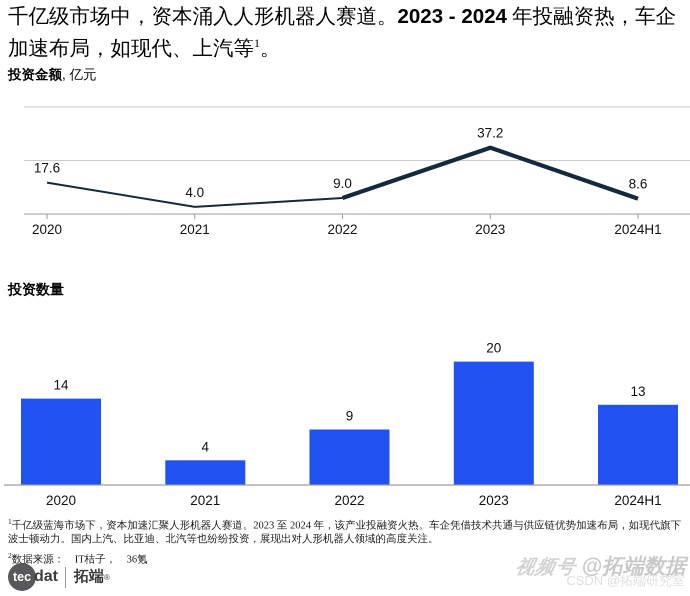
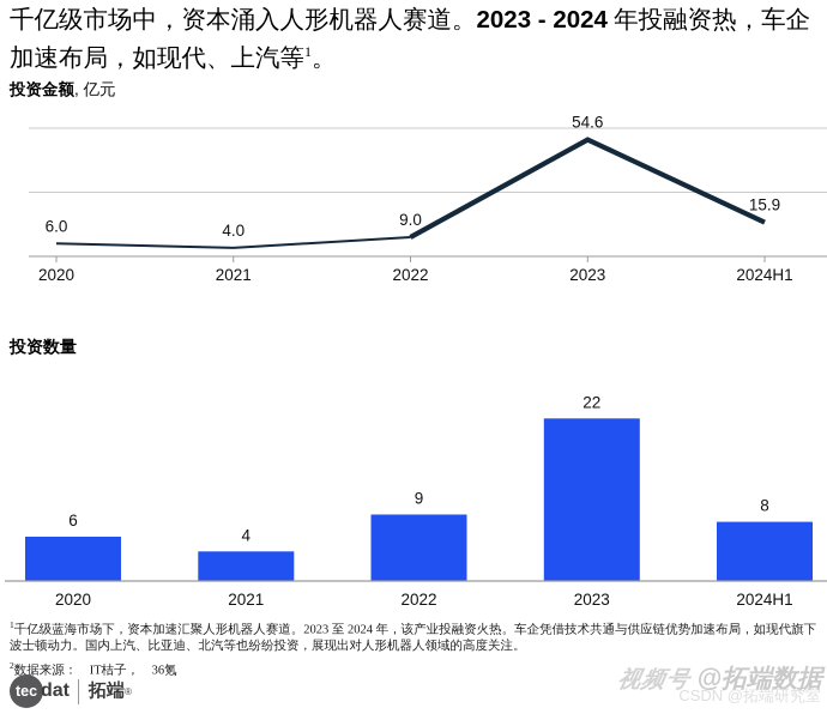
投资金额, 亿元/2020: 17.6 -> 6.0
投资金额, 亿元/2023: 37.2 -> 54.6
投资金额, 亿元/2024H1: 8.6 -> 15.9
投资数量/2020: 14 -> 6
投资数量/2023: 20 -> 22
投资数量/2024H1: 13 -> 8
